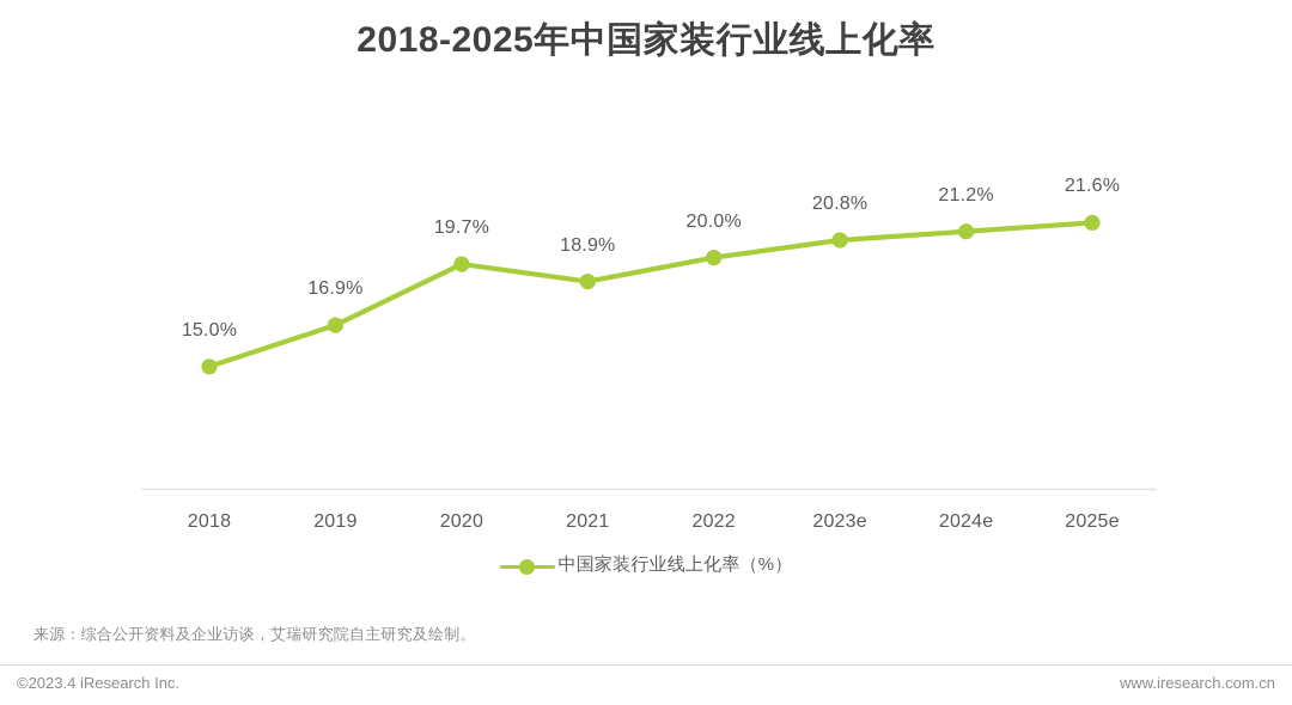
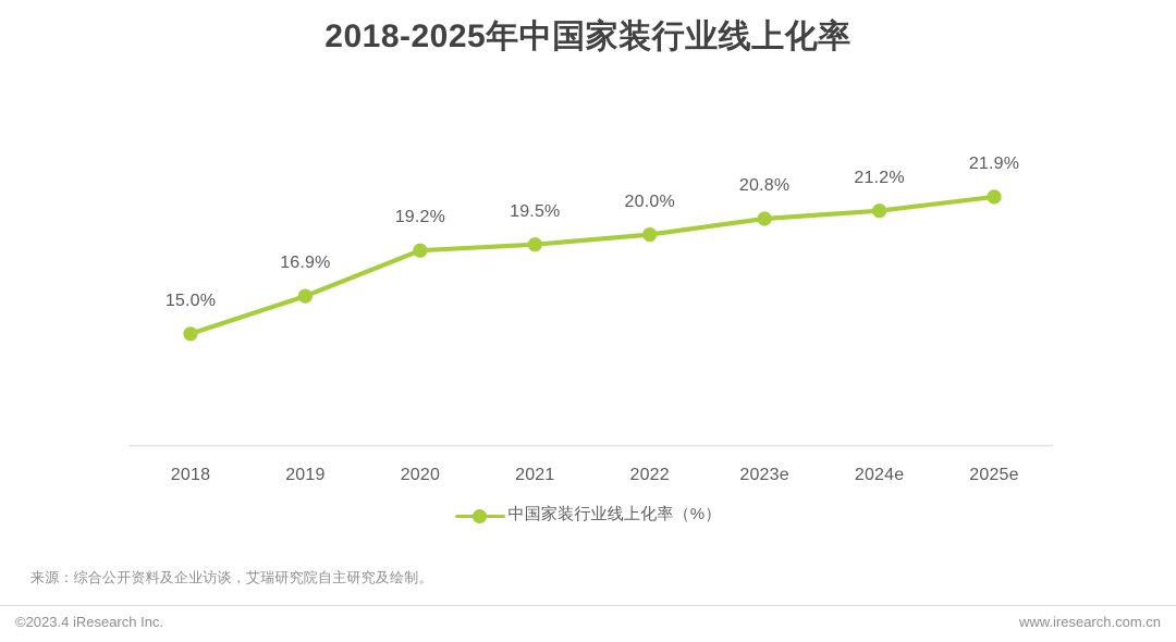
2020: 19.7% -> 19.2%
2021: 18.9% -> 19.5%
2025e: 21.6% -> 21.9%
